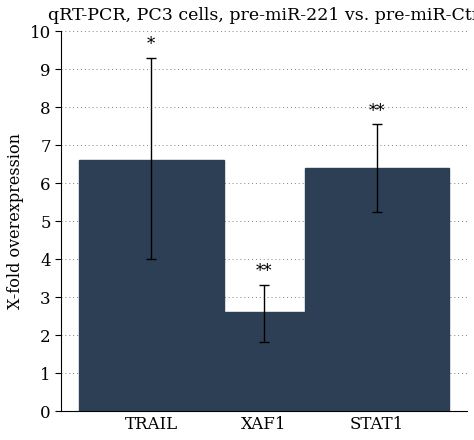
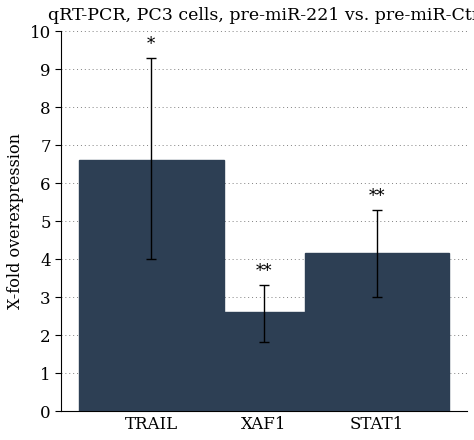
STAT1: 6.40 -> 4.15
